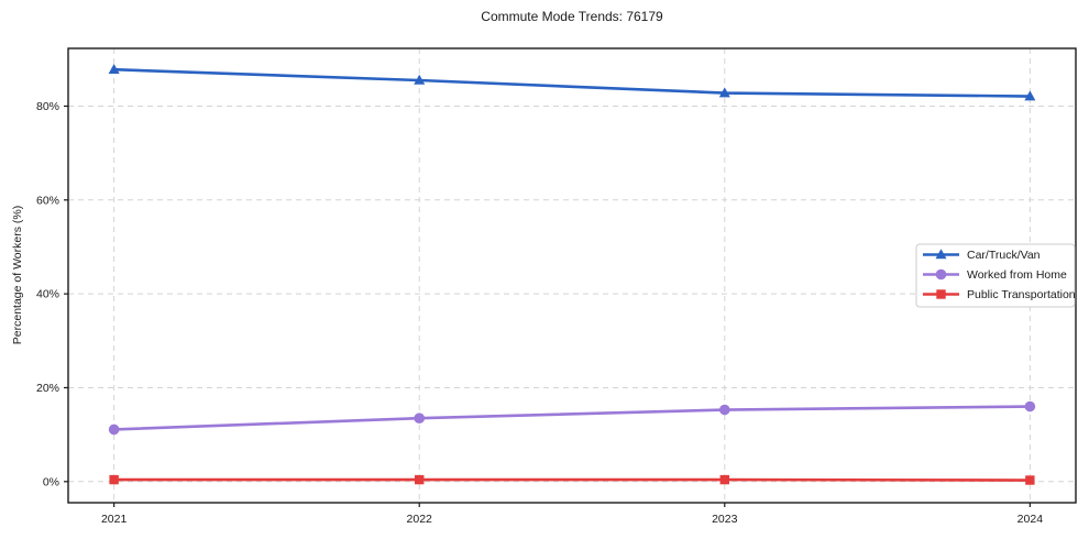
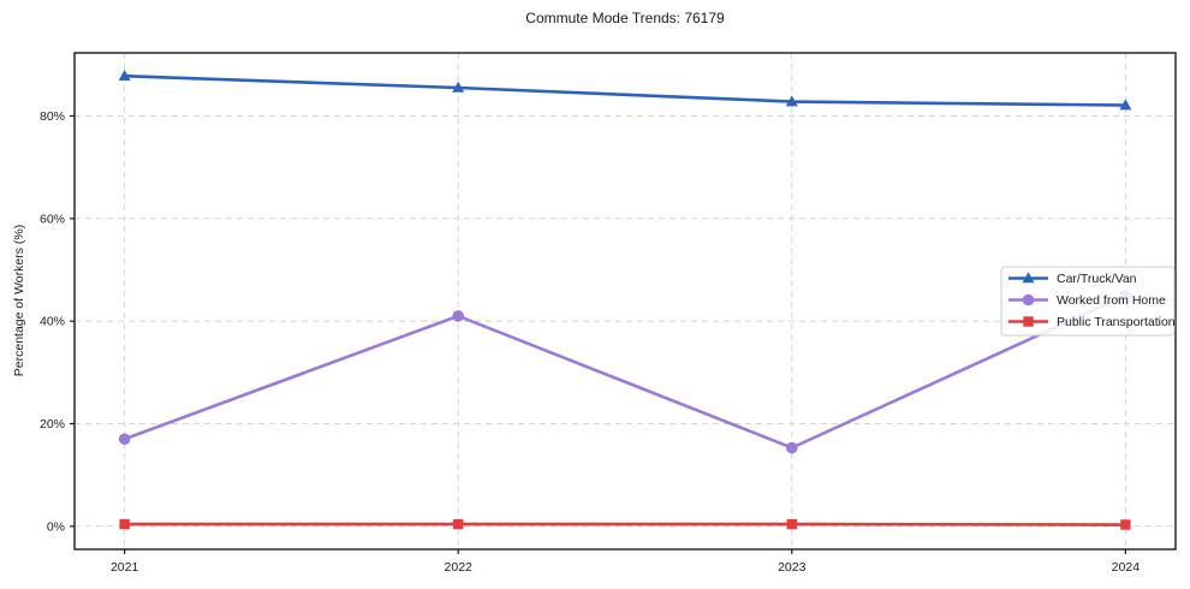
Worked from Home/2021: 11% -> 17%
Worked from Home/2022: 14% -> 41%
Worked from Home/2024: 16% -> 45%
